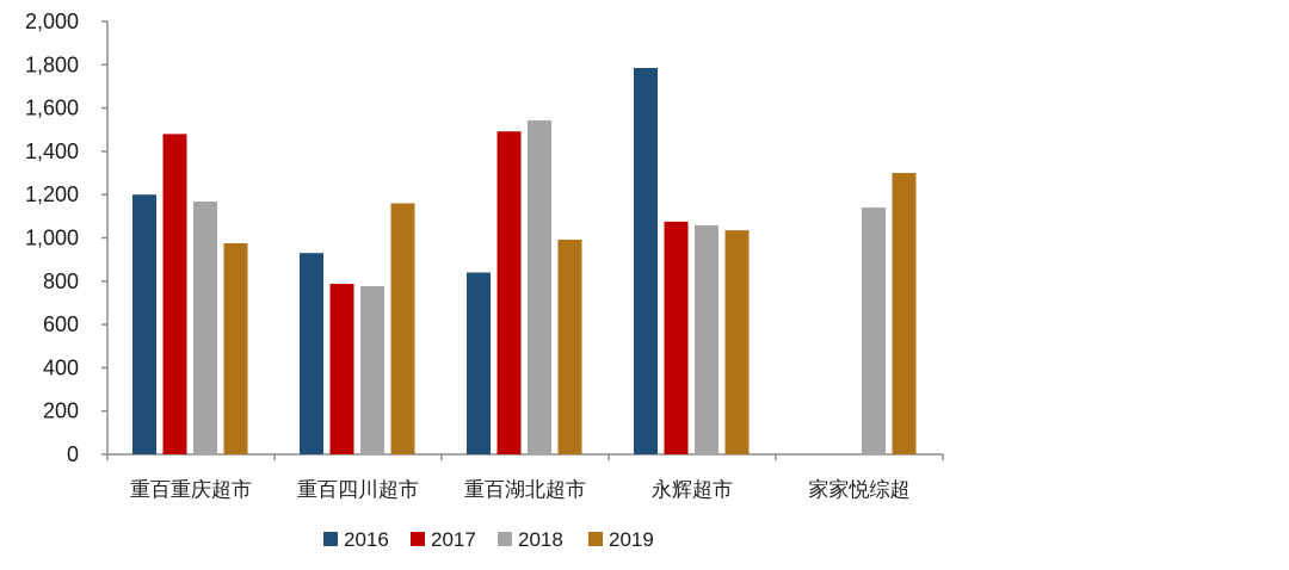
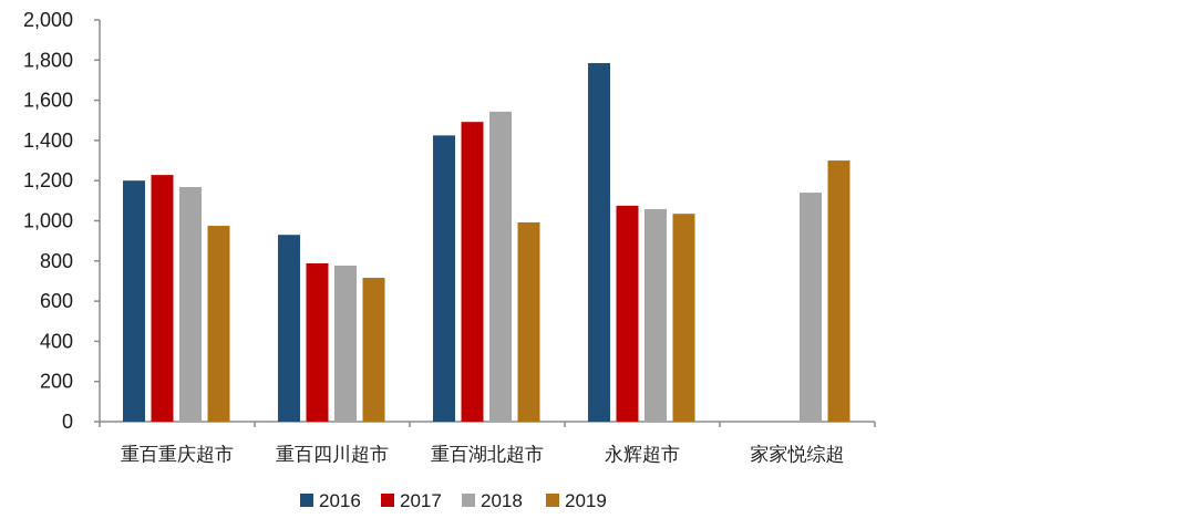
2017/重百重庆超市: 1480 -> 1230
2019/重百四川超市: 1160 -> 720
2016/重百湖北超市: 840 -> 1420
